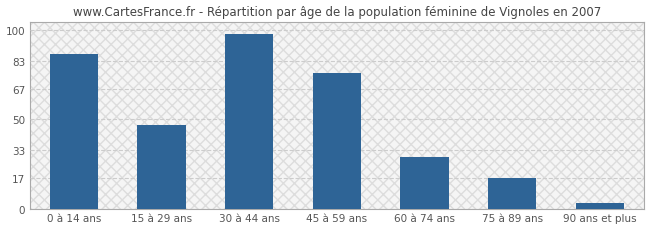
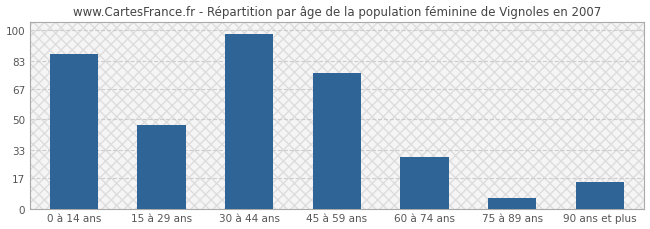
75 à 89 ans: 17 -> 6
90 ans et plus: 3 -> 15
